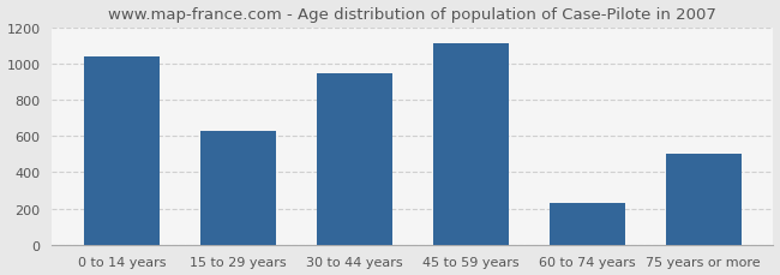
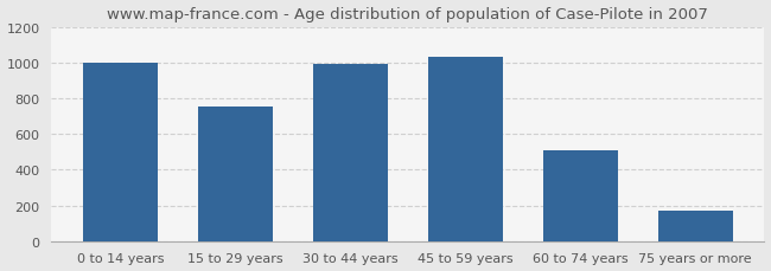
0 to 14 years: 1040 -> 1000
15 to 29 years: 630 -> 760
30 to 44 years: 950 -> 1000
45 to 59 years: 1110 -> 1040
60 to 74 years: 230 -> 510
75 years or more: 500 -> 170
